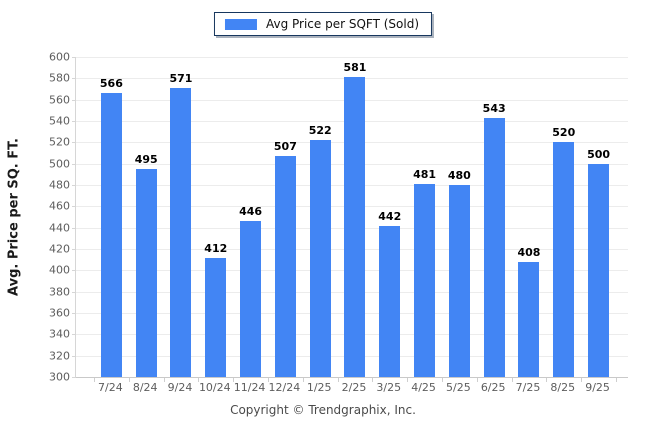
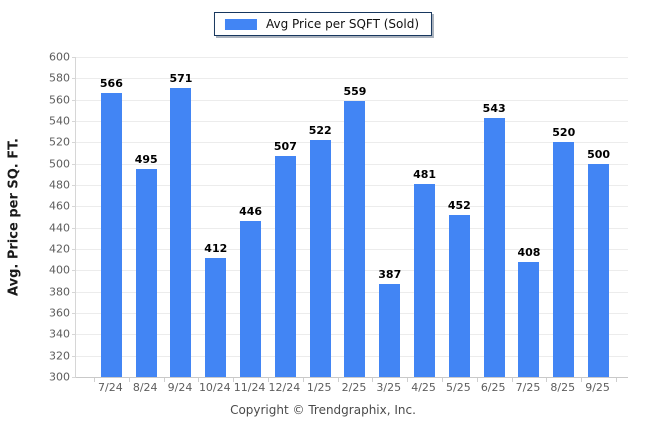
2/25: 581 -> 559
3/25: 442 -> 387
5/25: 480 -> 452
